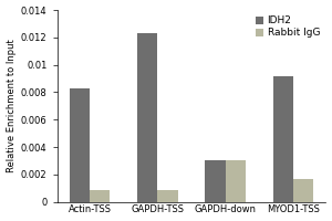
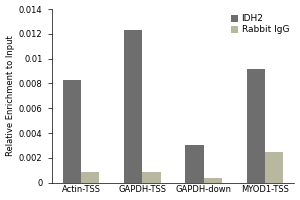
Rabbit IgG/GAPDH-down: 0.0030 -> 0.0003
Rabbit IgG/MYOD1-TSS: 0.0017 -> 0.0024
